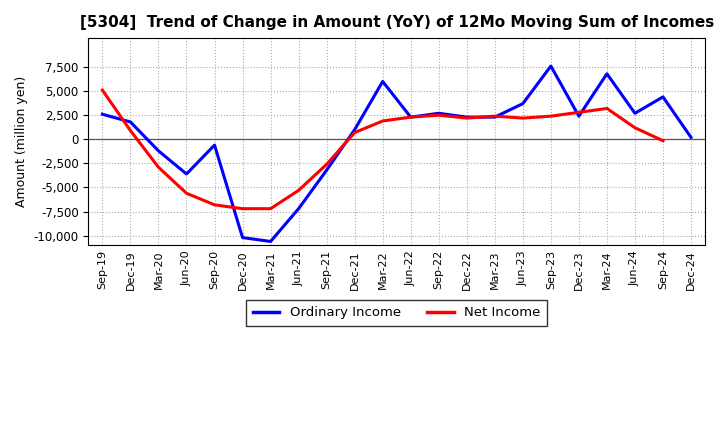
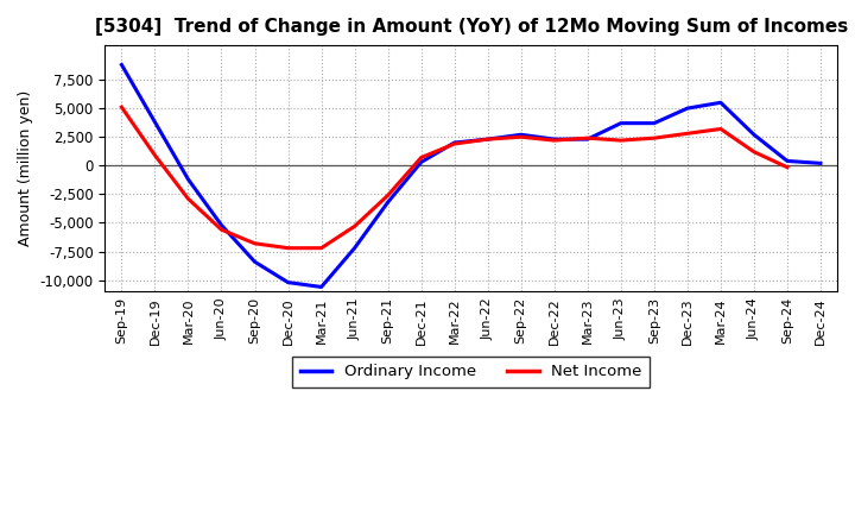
Ordinary Income/Sep-19: 2,600 -> 8,800
Ordinary Income/Dec-19: 1,800 -> 3,800
Ordinary Income/Jun-20: -3,600 -> -5,200
Ordinary Income/Sep-20: -600 -> -8,400
Ordinary Income/Dec-21: 1,000 -> 300
Ordinary Income/Mar-22: 6,000 -> 2,000
Ordinary Income/Sep-23: 7,600 -> 3,700
Ordinary Income/Dec-23: 2,400 -> 5,000
Ordinary Income/Mar-24: 6,800 -> 5,500
Ordinary Income/Sep-24: 4,400 -> 400
